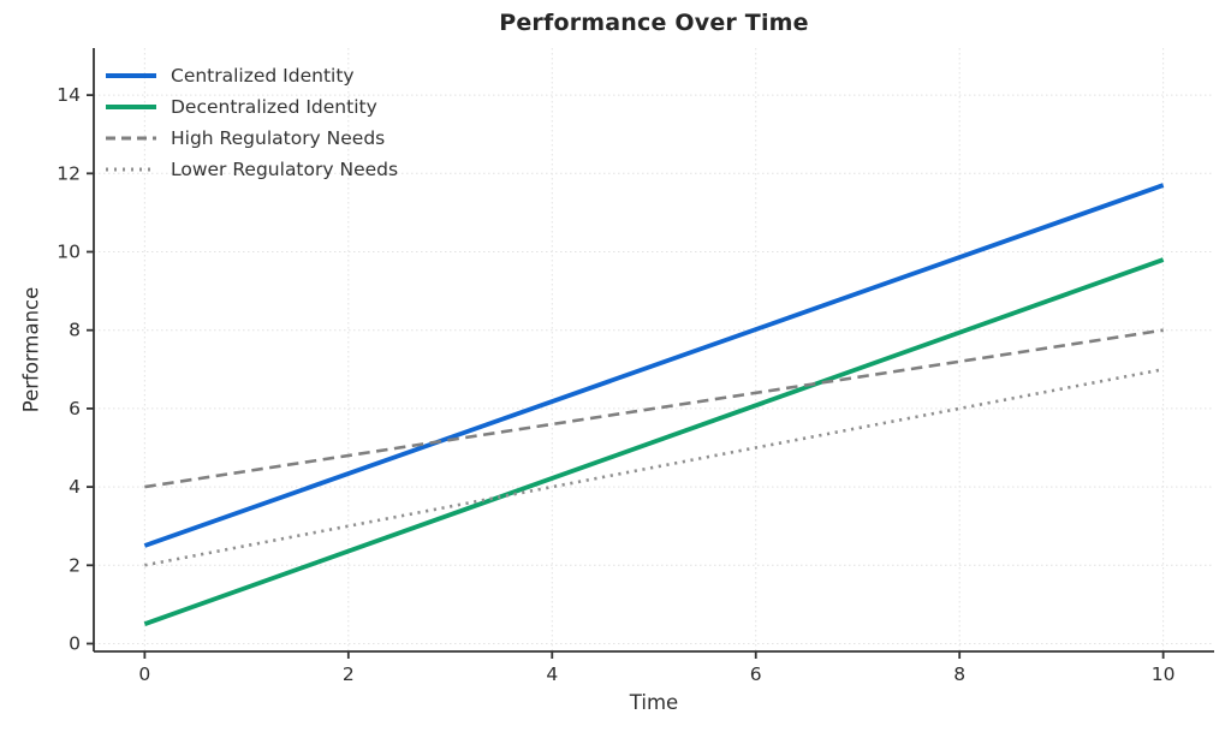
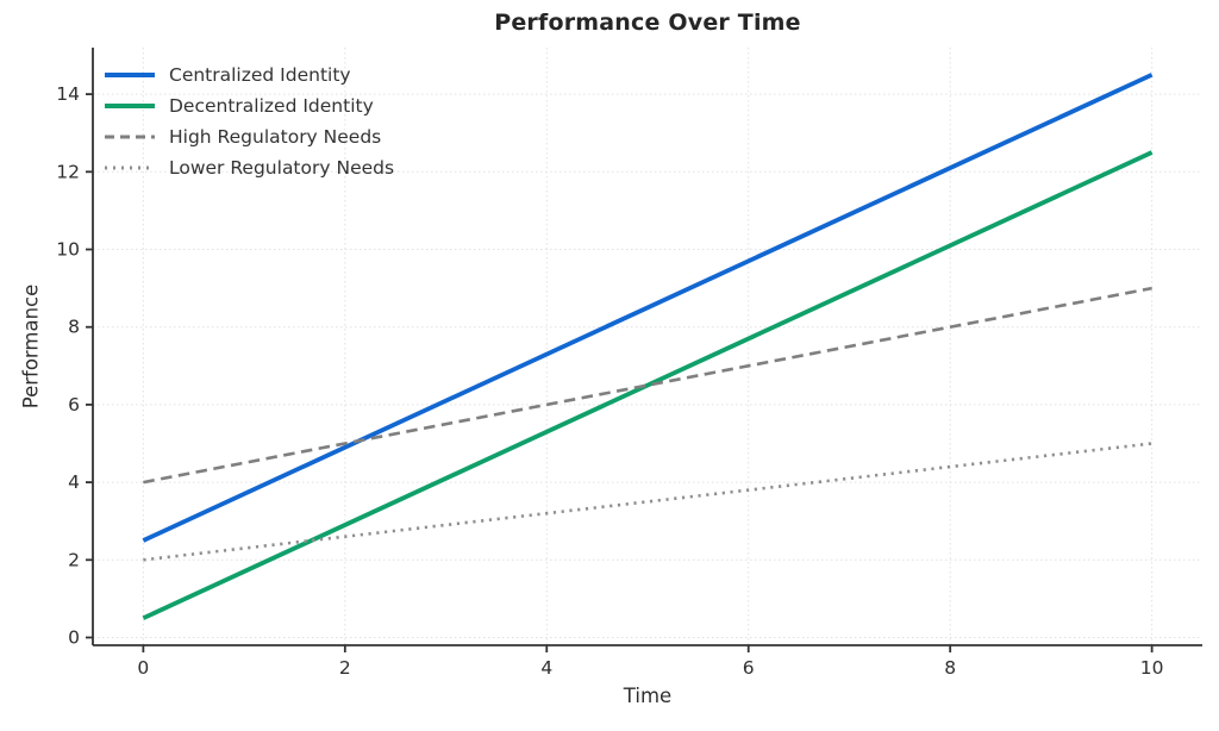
Centralized Identity/10: 11.7 -> 14.5
Decentralized Identity/10: 9.8 -> 12.5
High Regulatory Needs/10: 8 -> 9
Lower Regulatory Needs/10: 7 -> 5
